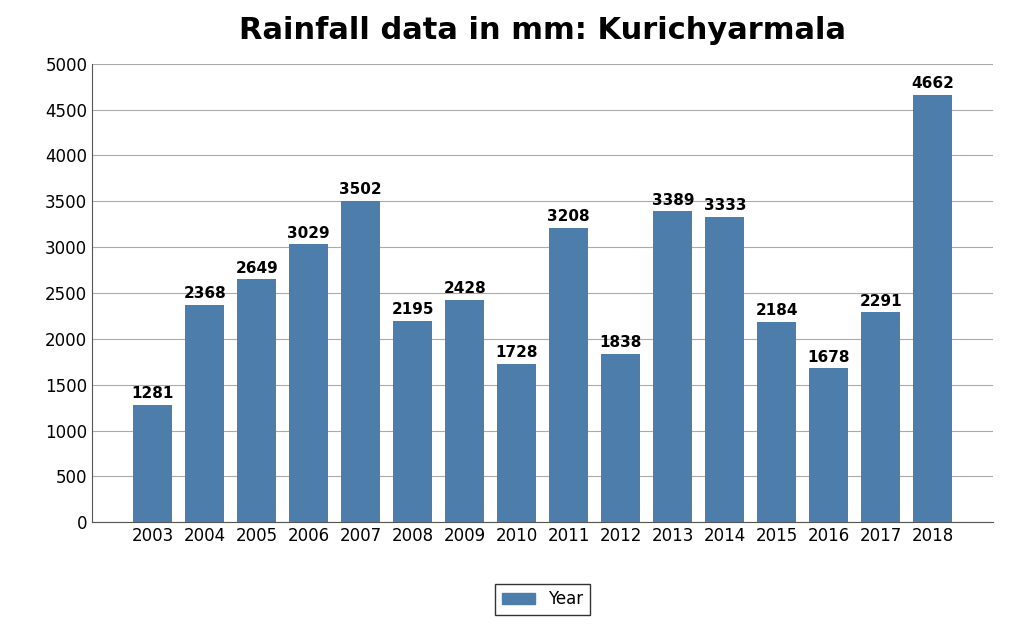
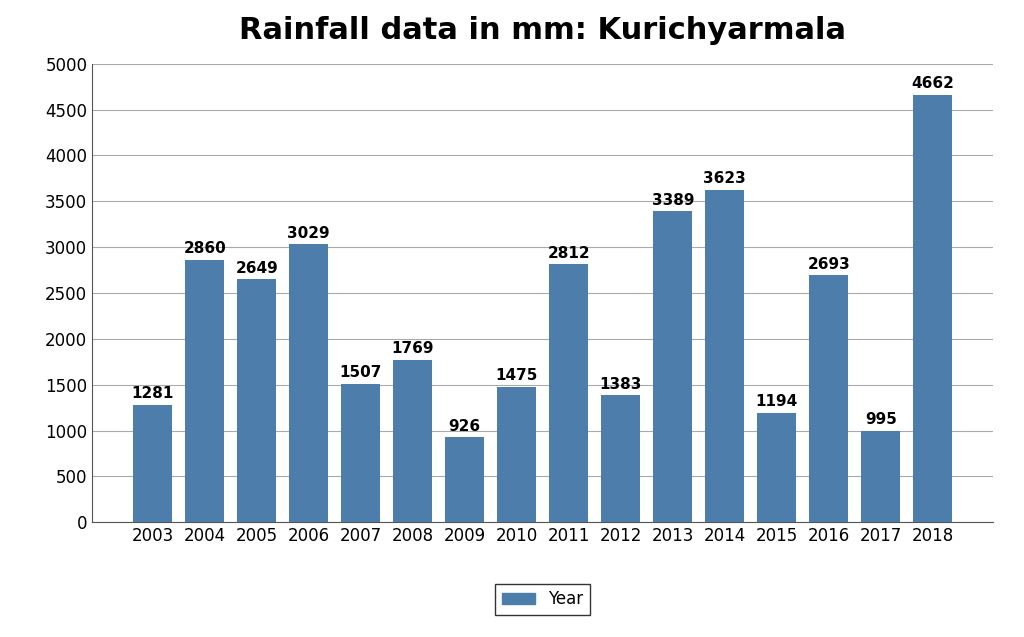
2004: 2368 -> 2860
2007: 3502 -> 1507
2008: 2195 -> 1769
2009: 2428 -> 926
2010: 1728 -> 1475
2011: 3208 -> 2812
2012: 1838 -> 1383
2014: 3333 -> 3623
2015: 2184 -> 1194
2016: 1678 -> 2693
2017: 2291 -> 995
